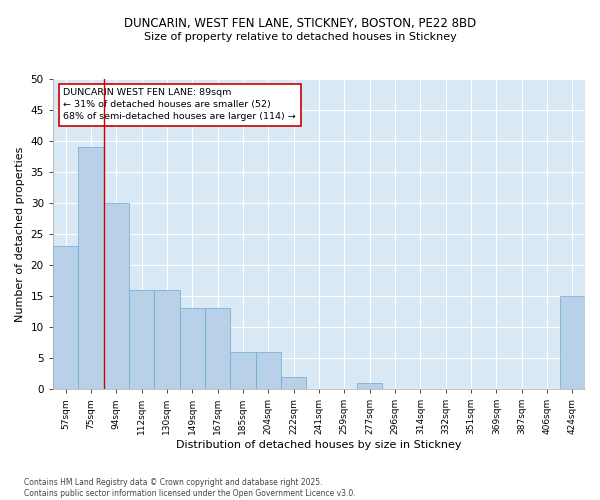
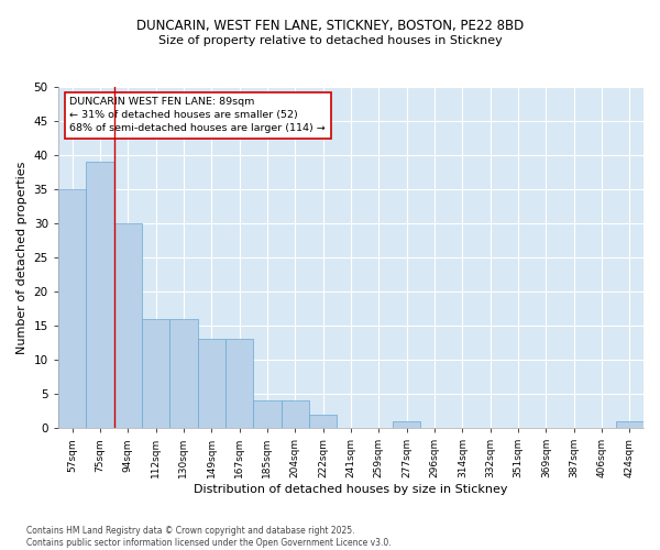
57sqm: 23 -> 35
185sqm: 6 -> 4
204sqm: 6 -> 4
424sqm: 15 -> 1
